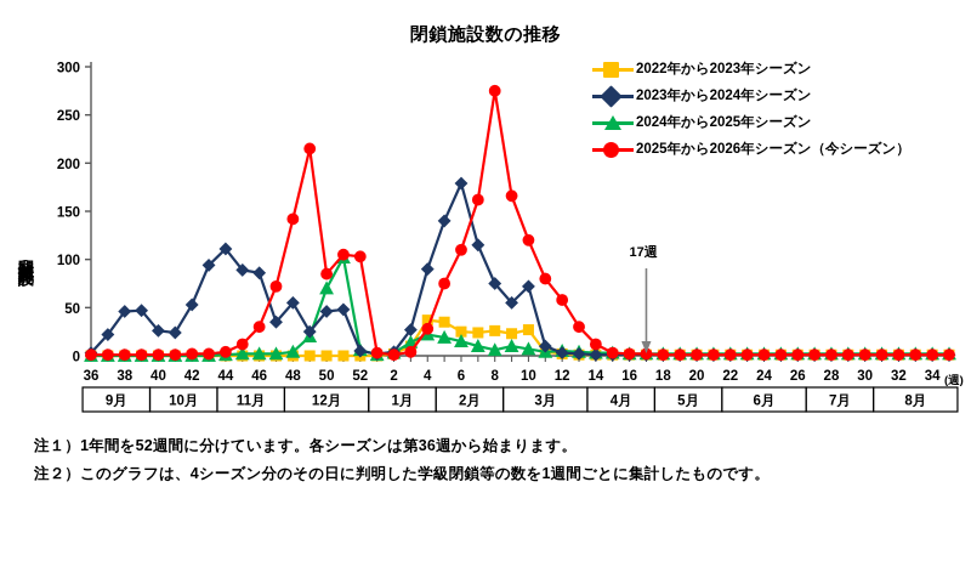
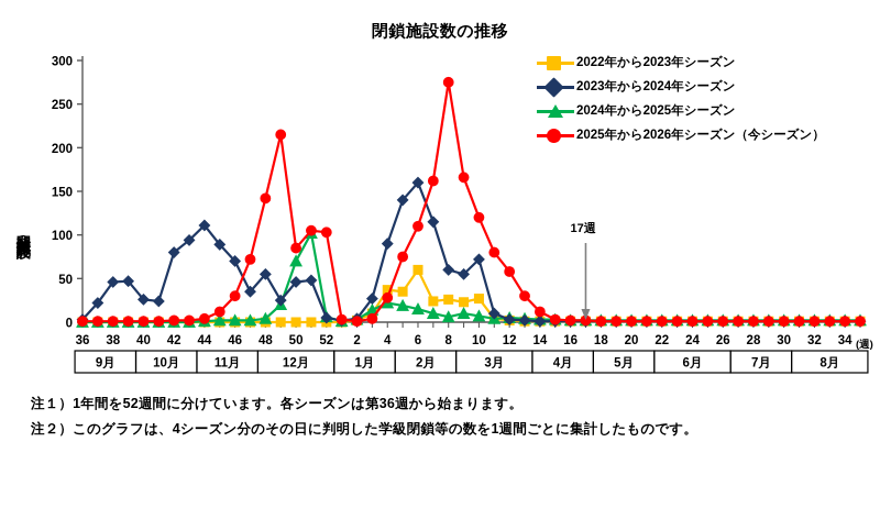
2023年から2024年シーズン/42: 50 -> 80
2023年から2024年シーズン/46: 90 -> 70
2022年から2023年シーズン/6: 20 -> 60
2023年から2024年シーズン/6: 180 -> 160
2023年から2024年シーズン/8: 80 -> 60
